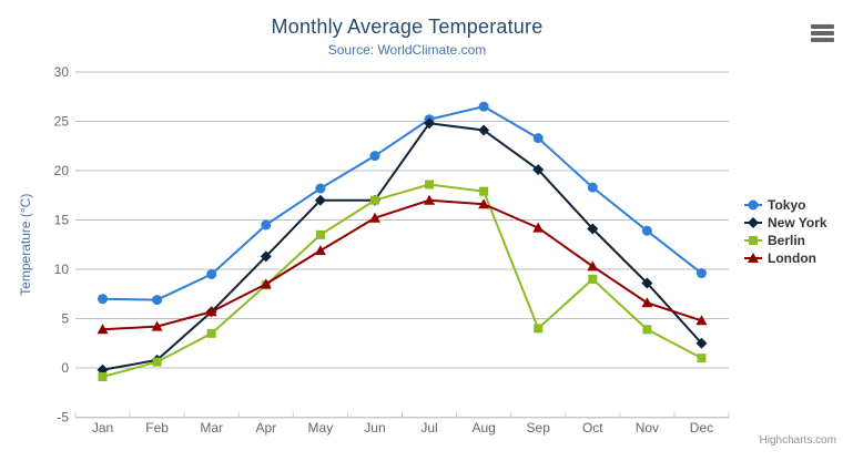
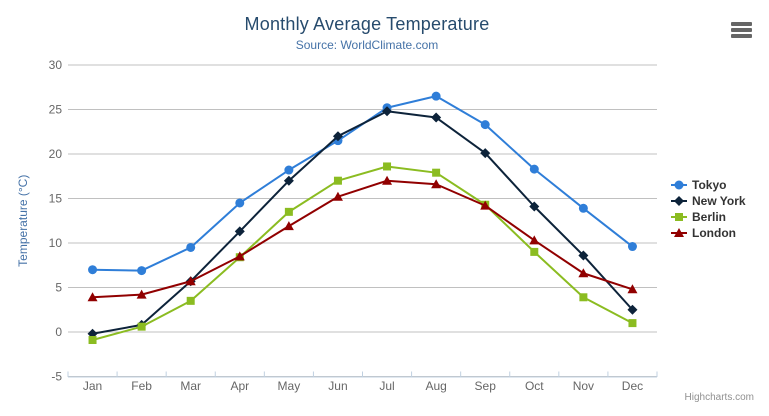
New York/Jun: 17 -> 22
Berlin/Sep: 4 -> 14
